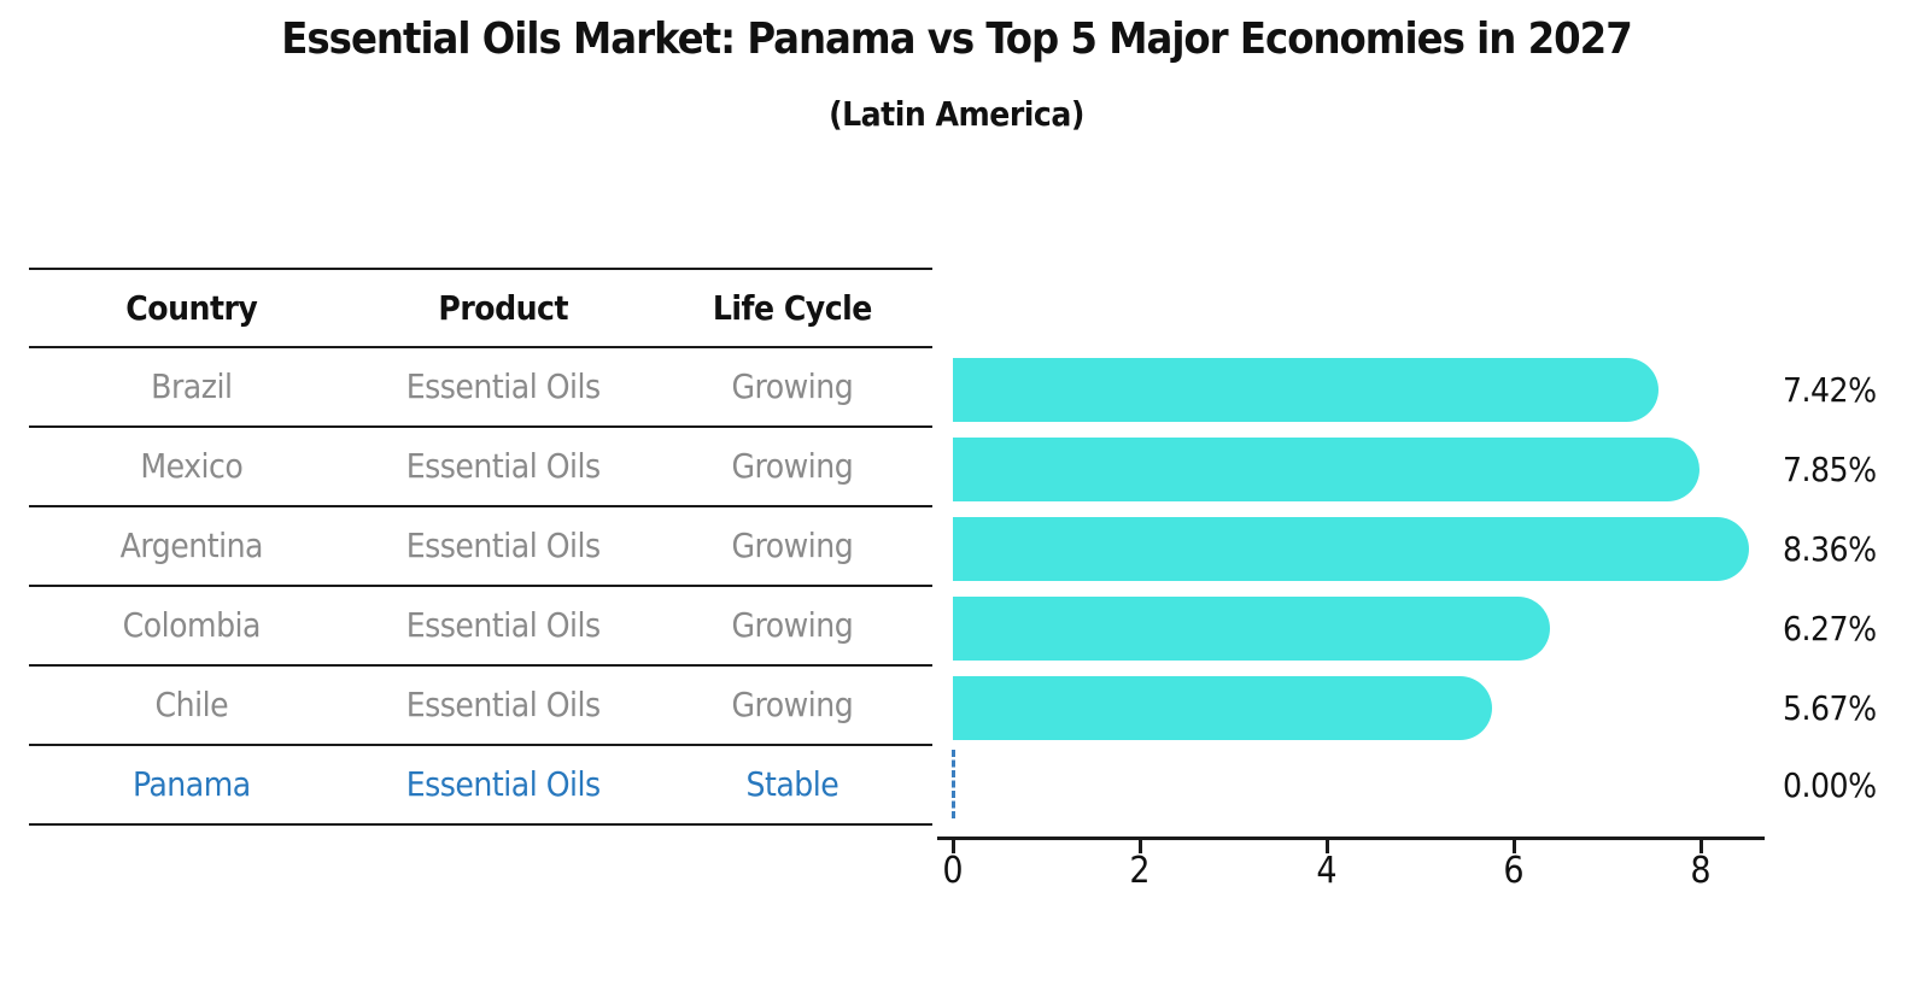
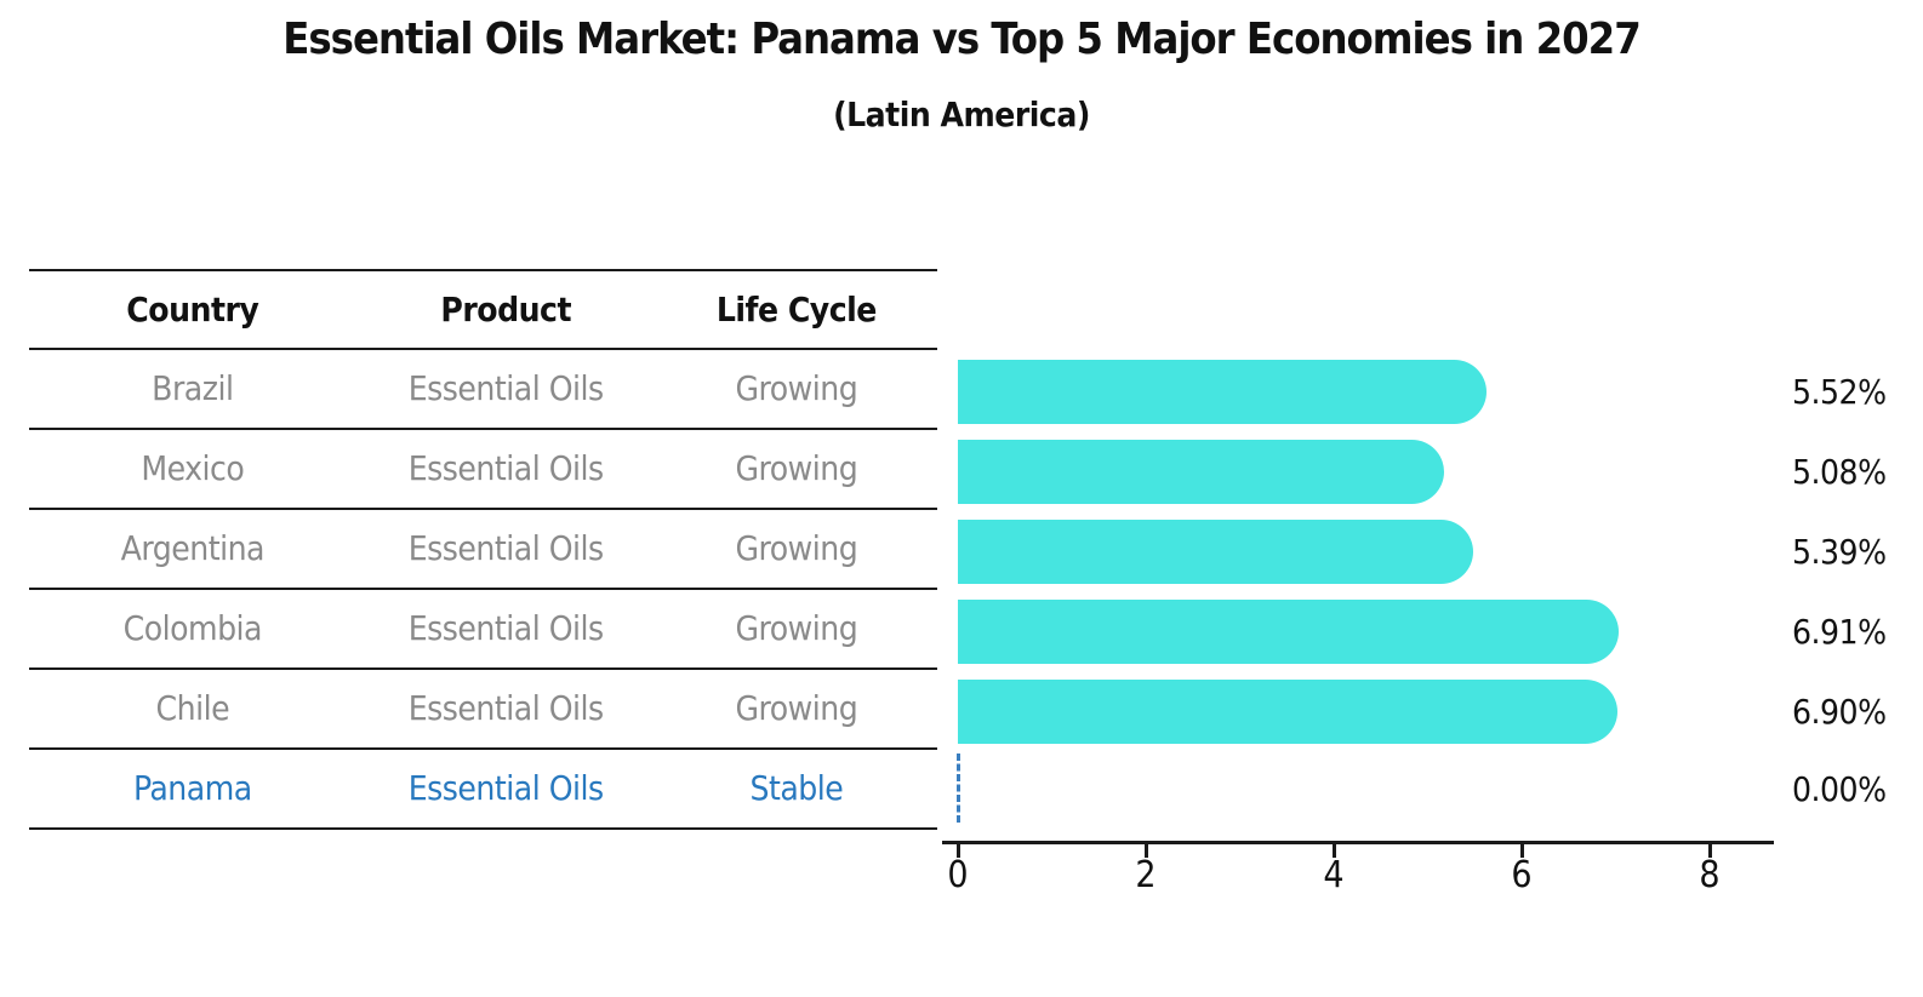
Brazil: 7.42% -> 5.52%
Mexico: 7.85% -> 5.08%
Argentina: 8.36% -> 5.39%
Colombia: 6.27% -> 6.91%
Chile: 5.67% -> 6.90%
